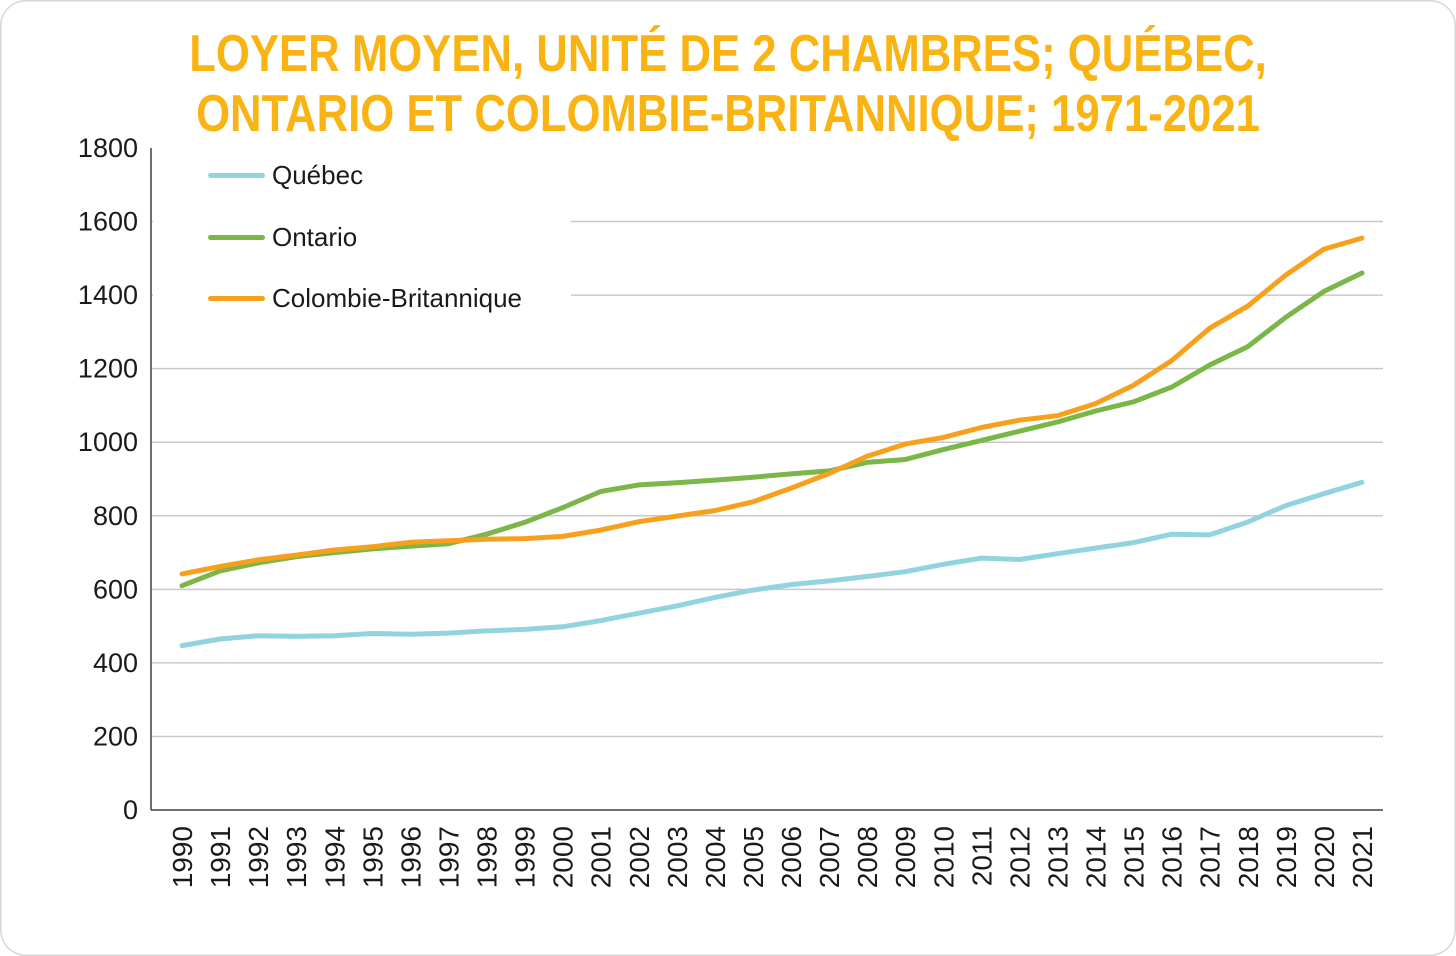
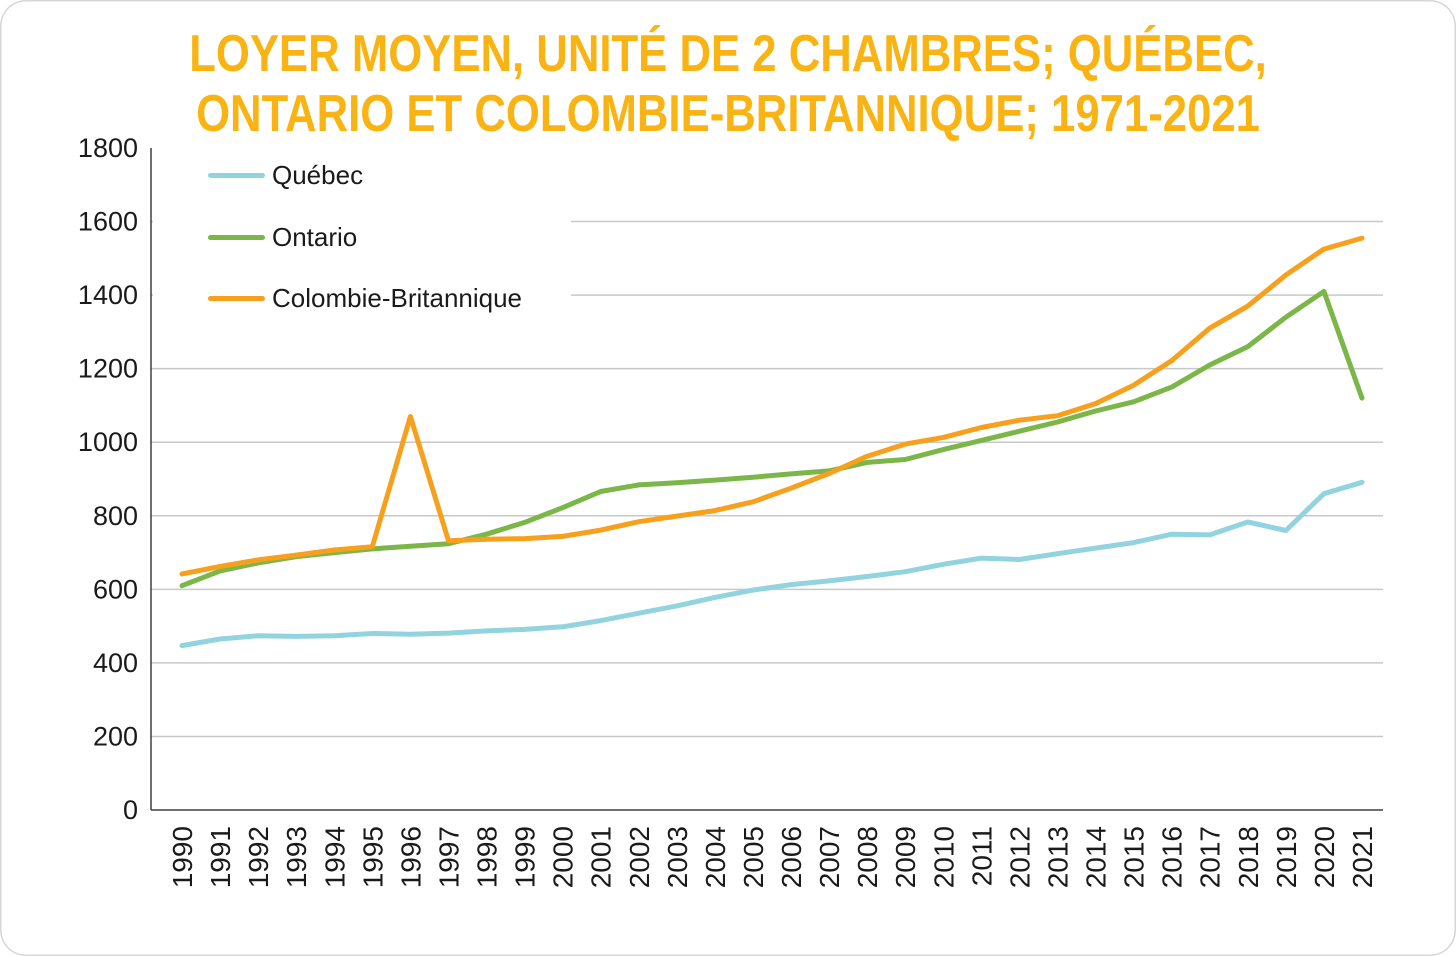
Colombie-Britannique/1996: 730 -> 1070
Québec/2019: 830 -> 760
Ontario/2021: 1460 -> 1120
